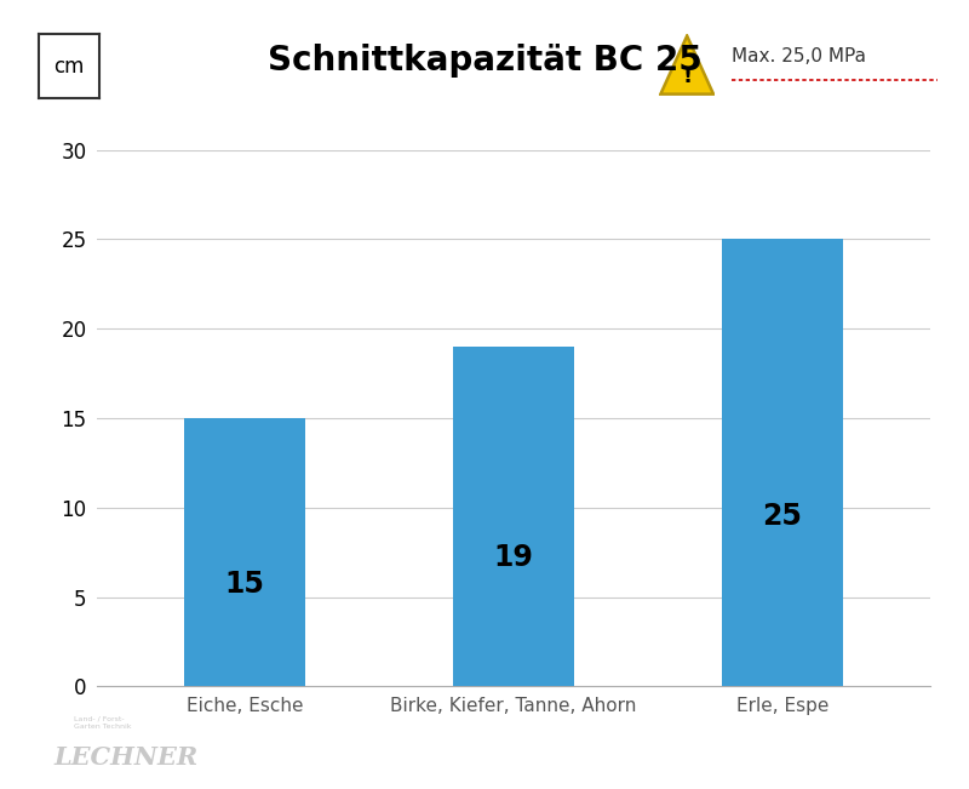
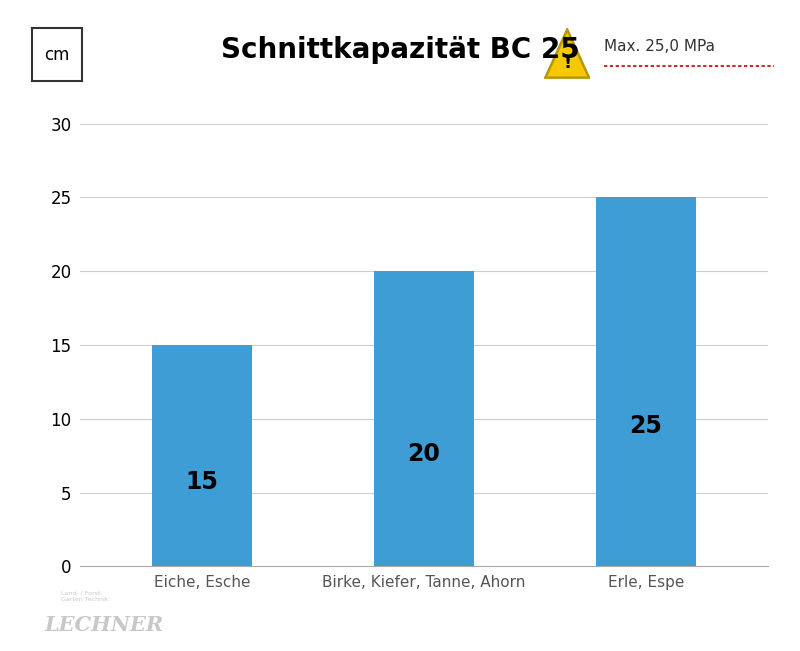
Birke, Kiefer, Tanne, Ahorn: 19 -> 20
